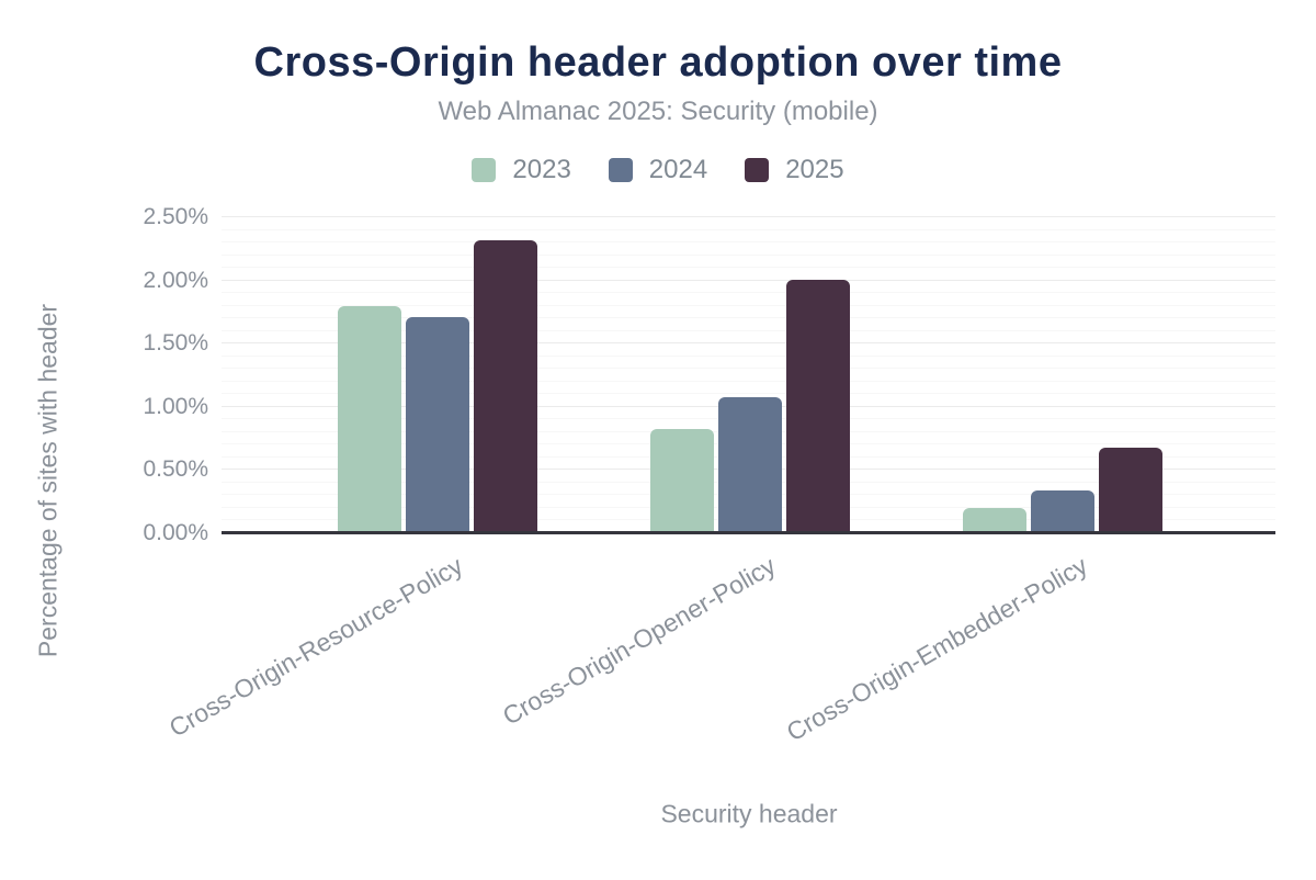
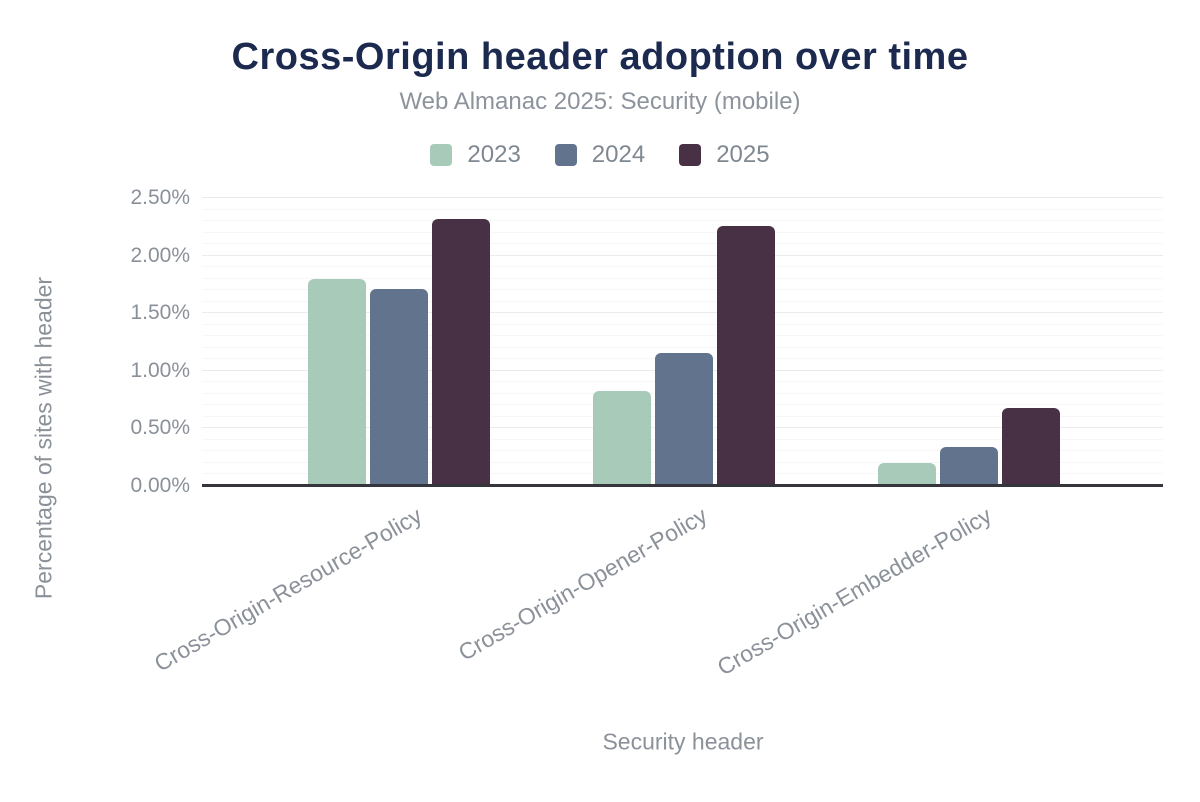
2024/Cross-Origin-Opener-Policy: 1.07% -> 1.15%
2025/Cross-Origin-Opener-Policy: 2.00% -> 2.25%
